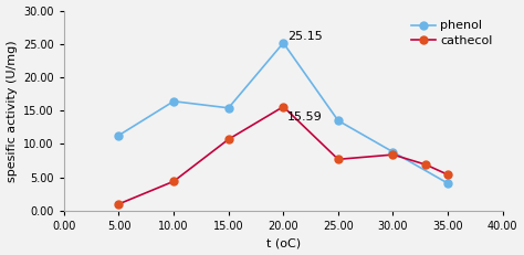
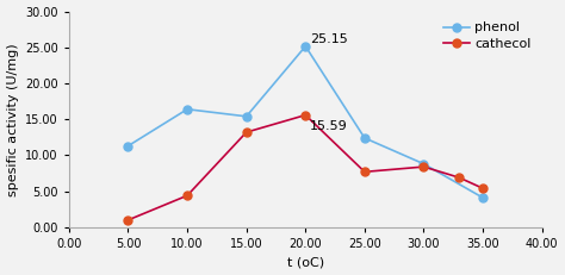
cathecol/15.00: 10.7 -> 13.2
phenol/25.00: 13.5 -> 12.4
